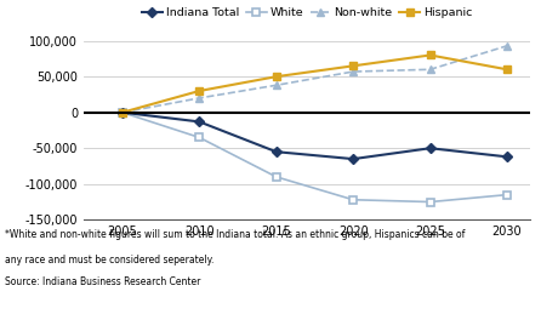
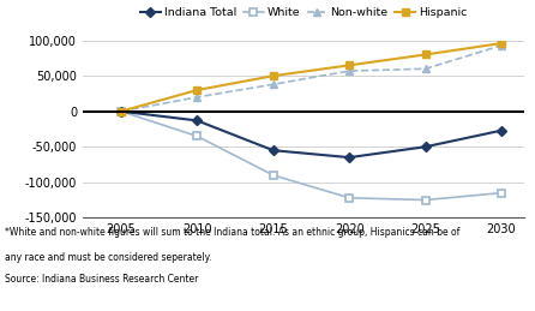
Indiana Total/2030: -62,000 -> -27,000
Hispanic/2030: 60,000 -> 96,000
